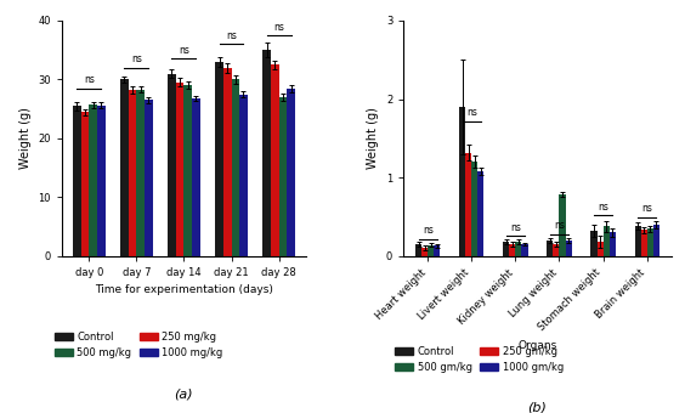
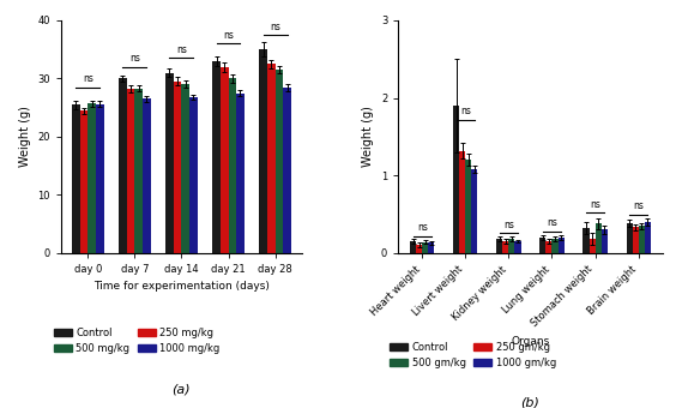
500 mg/kg/day 28: 27.0 -> 31.5
500 gm/kg/Lung weight: 0.78 -> 0.18
